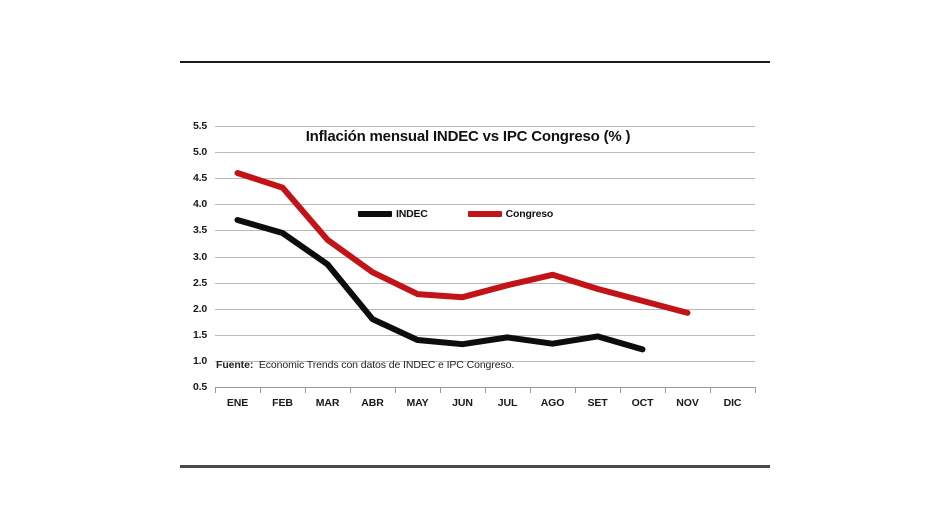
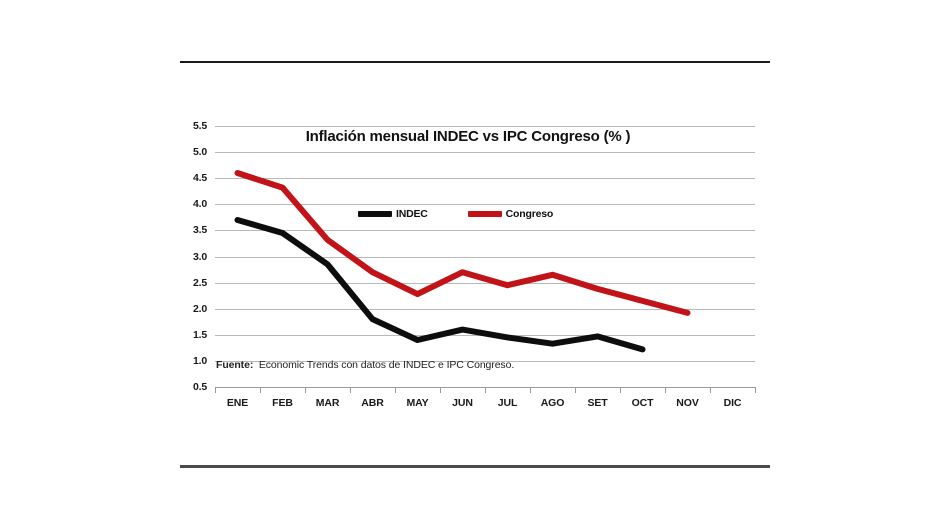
INDEC/JUN: 1.3 -> 1.6
Congreso/JUN: 2.2 -> 2.7
